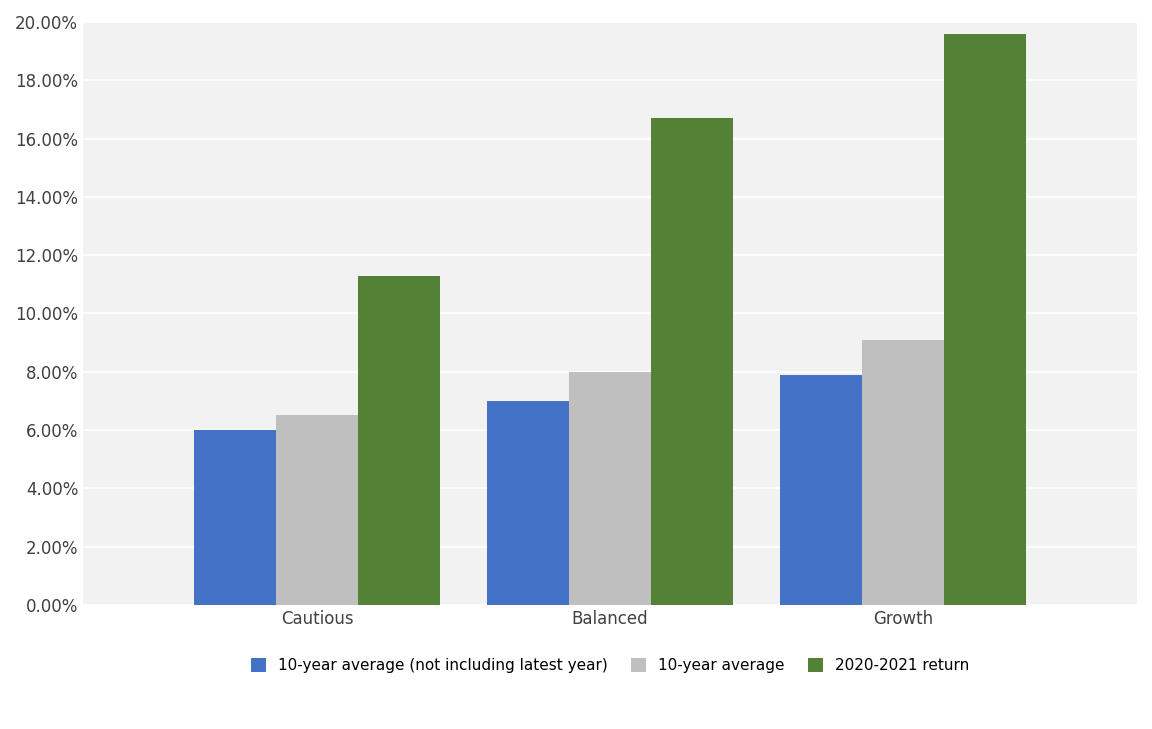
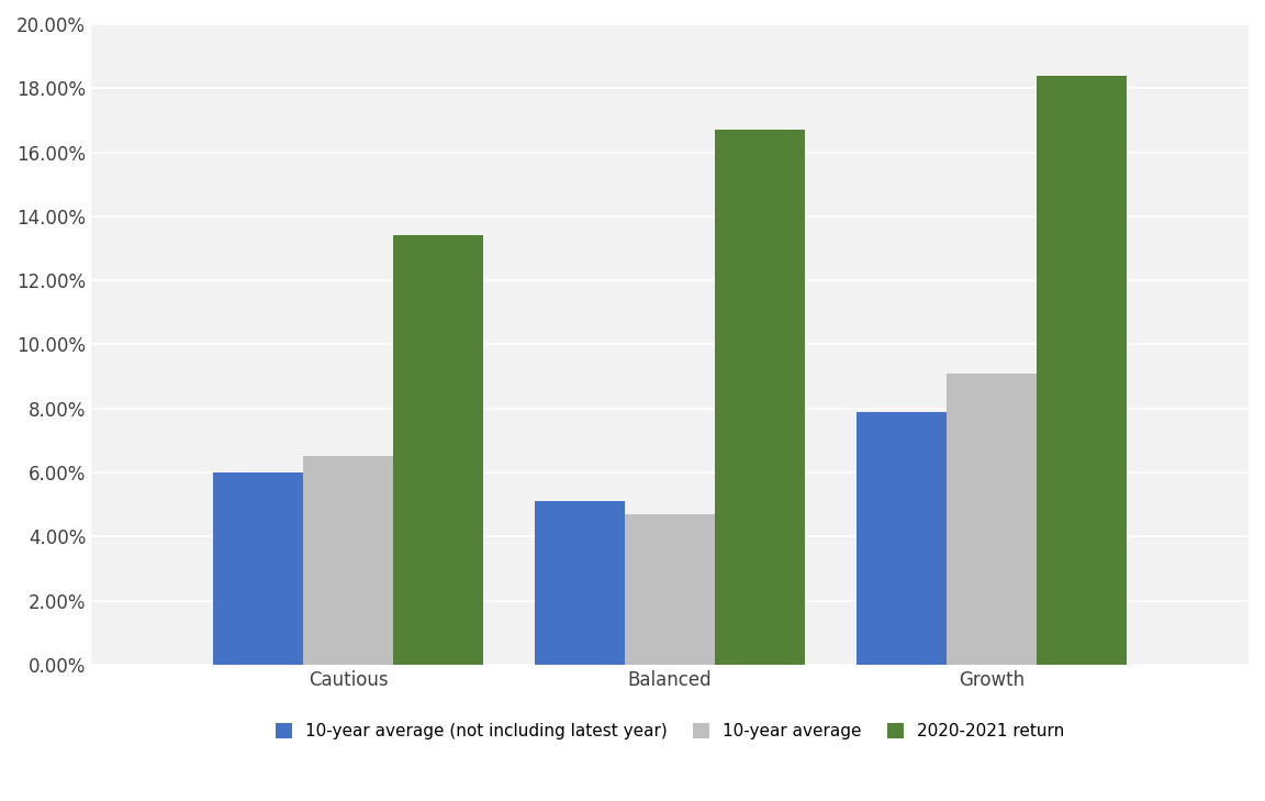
2020-2021 return/Cautious: 11.3% -> 13.4%
10-year average (not including latest year)/Balanced: 7.0% -> 5.1%
10-year average/Balanced: 8.0% -> 4.7%
2020-2021 return/Growth: 19.6% -> 18.4%
